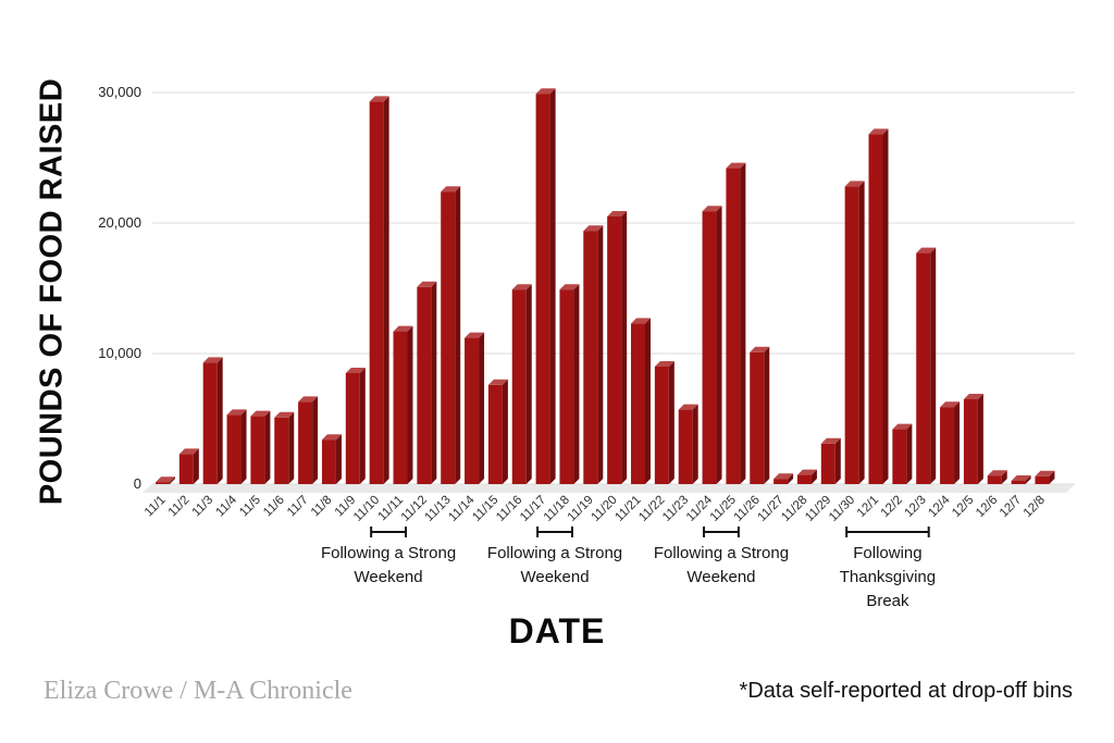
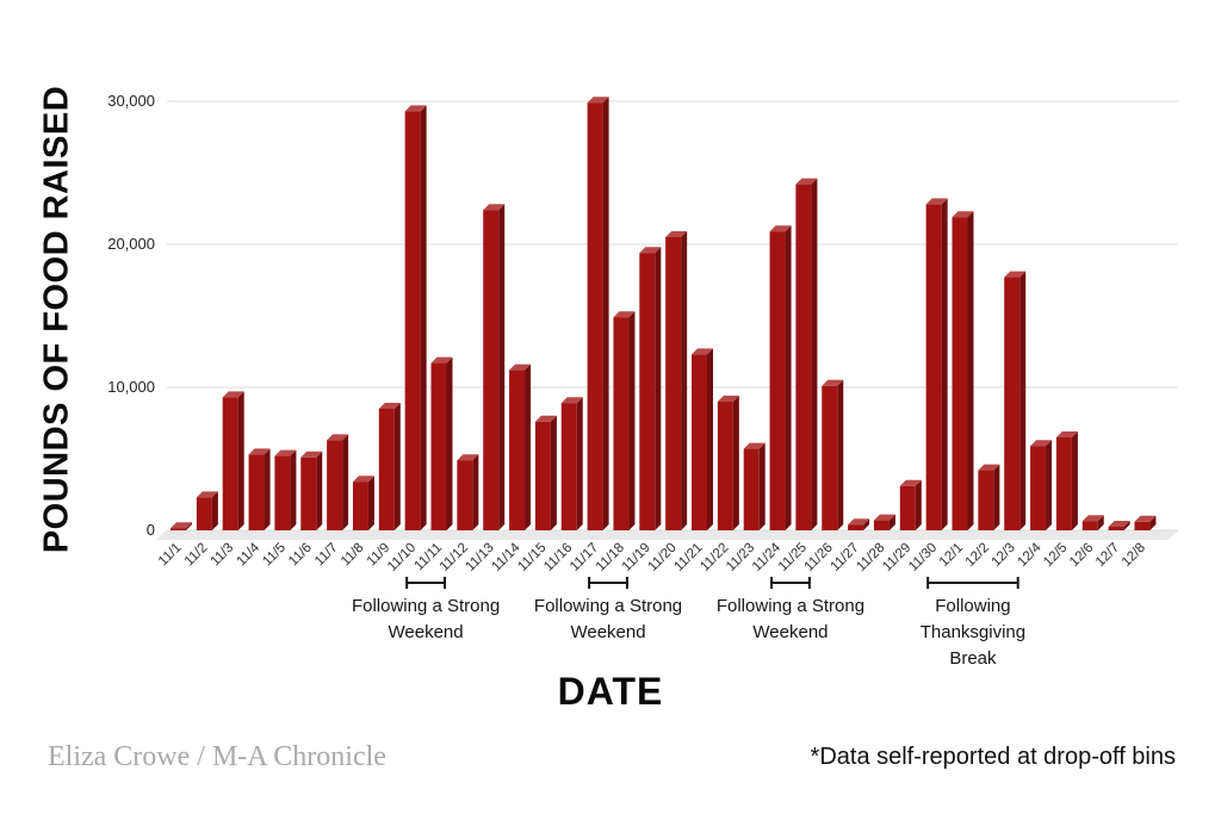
11/12: 15100 -> 4900
11/16: 14900 -> 8900
12/1: 26800 -> 21900
